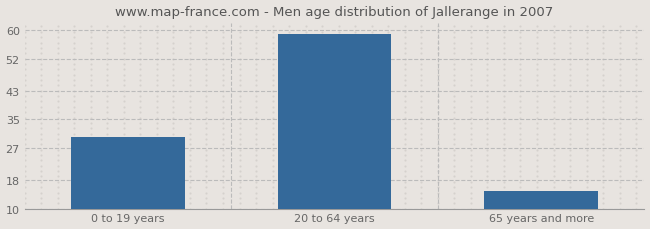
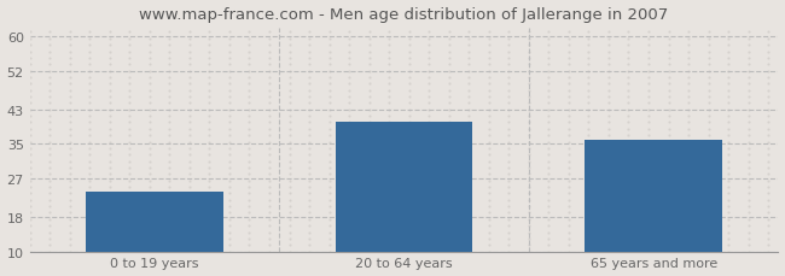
0 to 19 years: 30 -> 24
20 to 64 years: 59 -> 40
65 years and more: 15 -> 36
